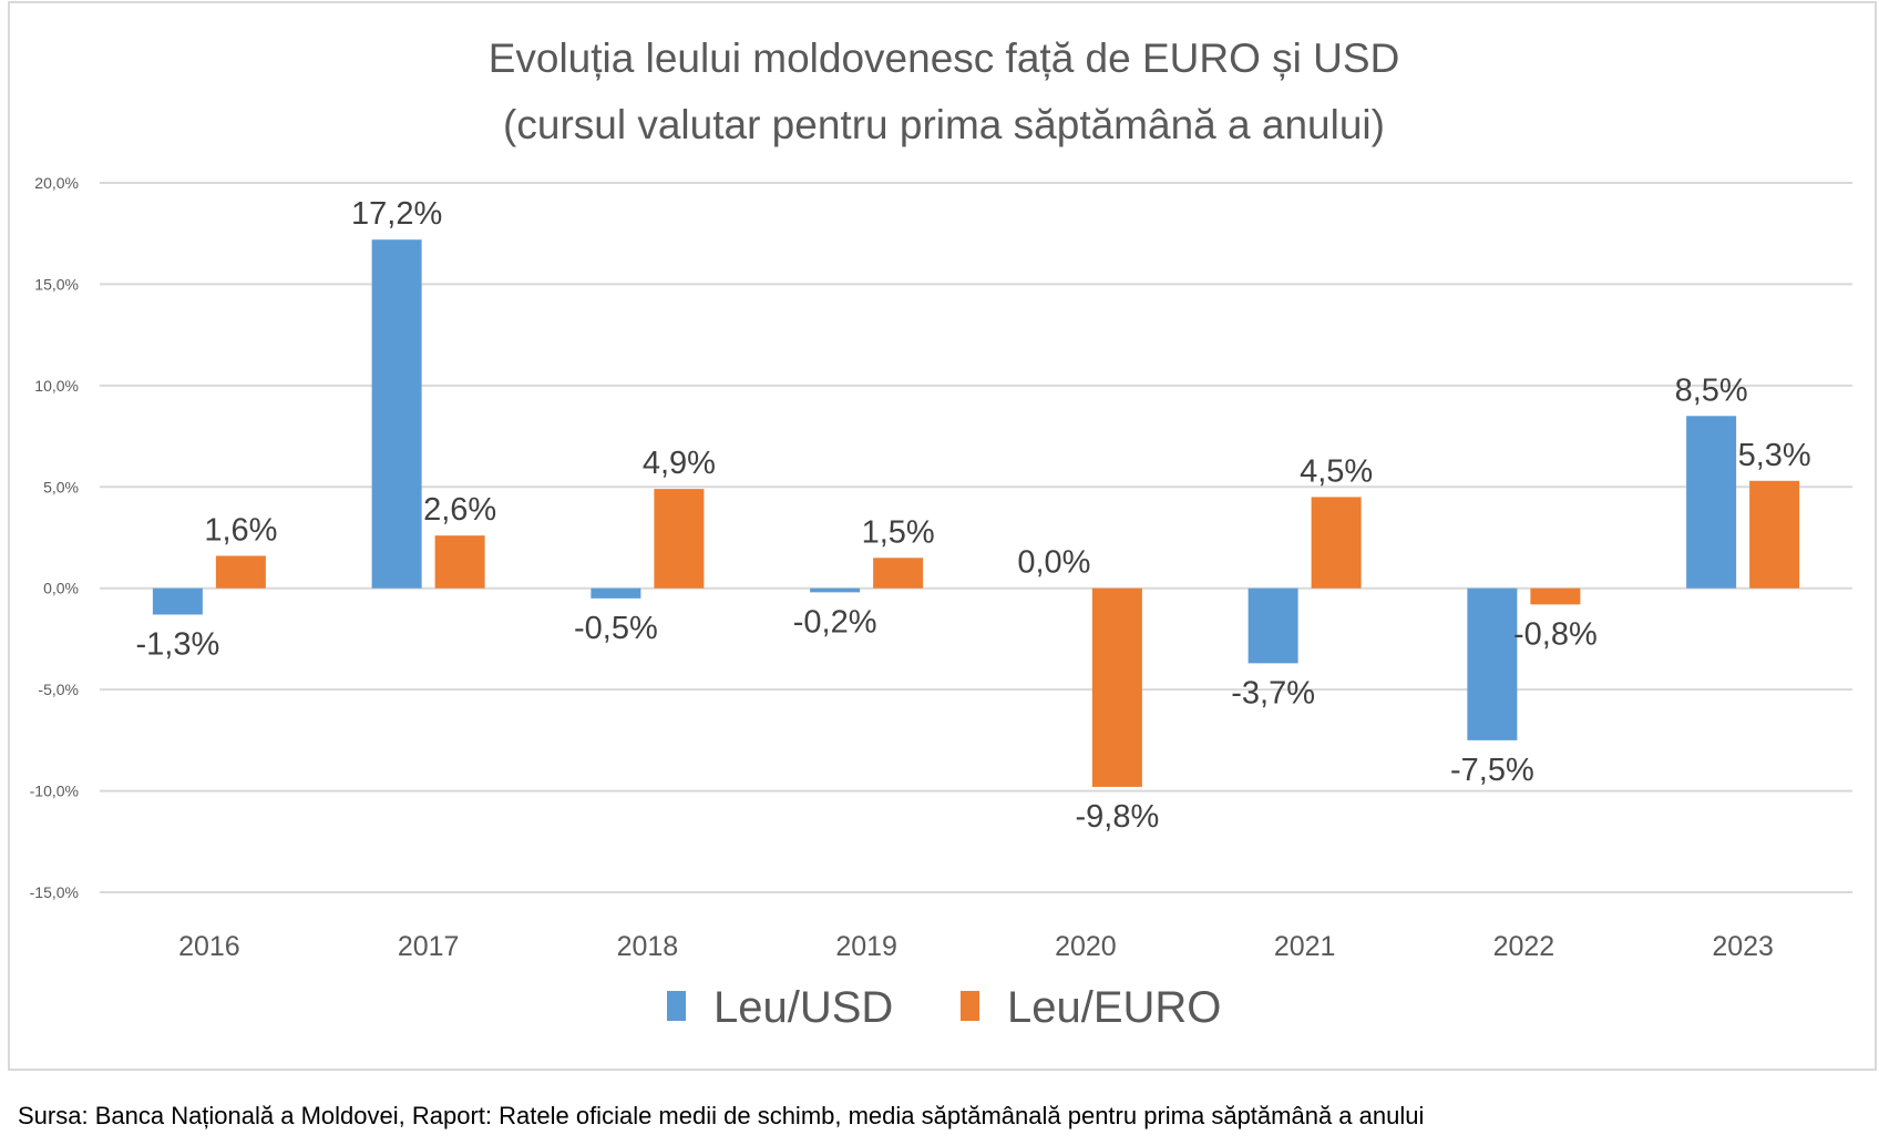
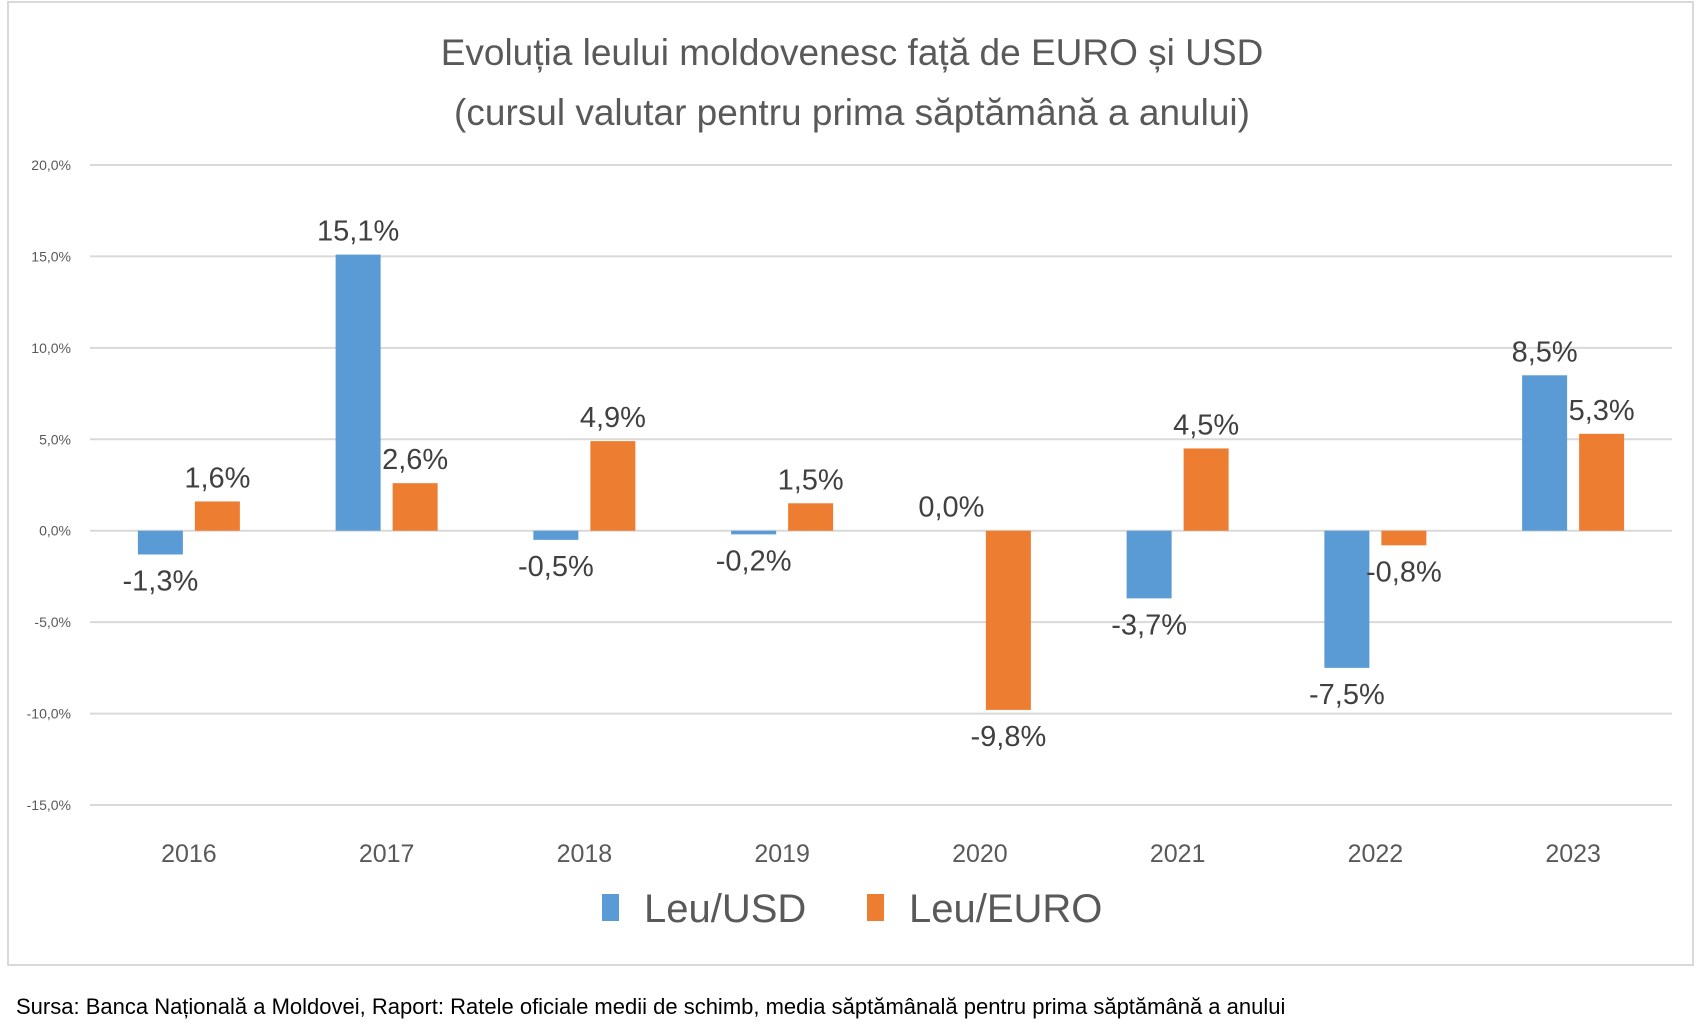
Leu/USD/2017: 17,2% -> 15,1%
